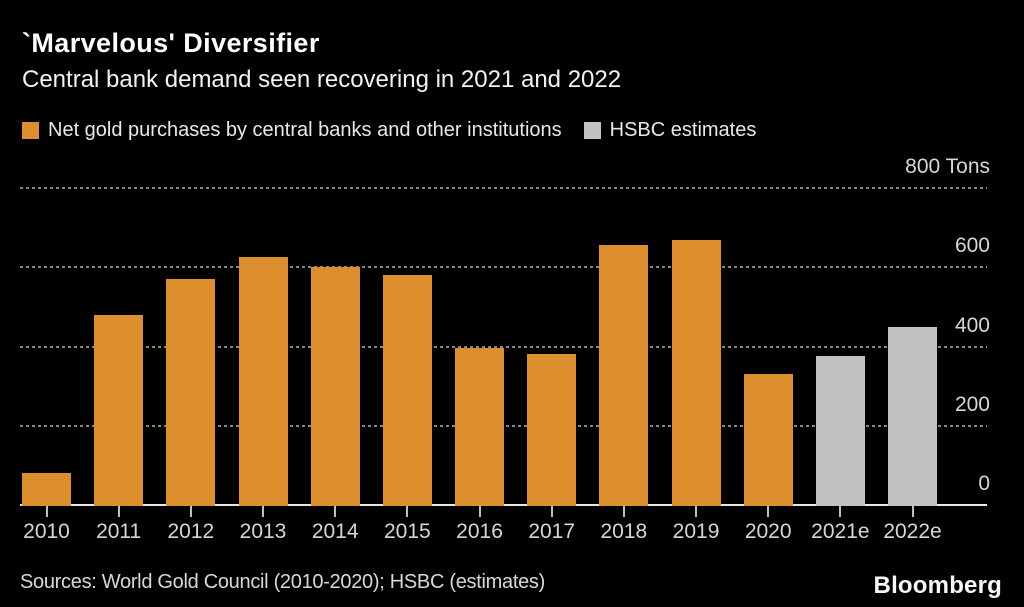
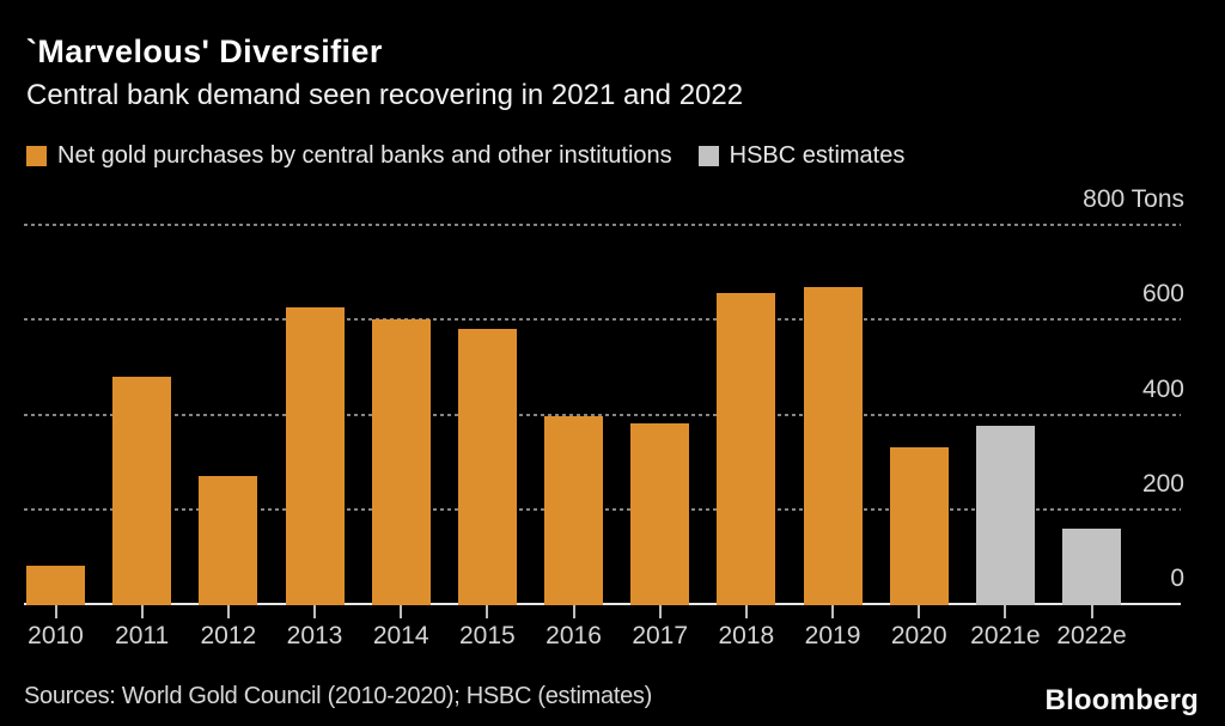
Net gold purchases by central banks and other institutions/2012: 570 -> 270
HSBC estimates/2022e: 450 -> 160
